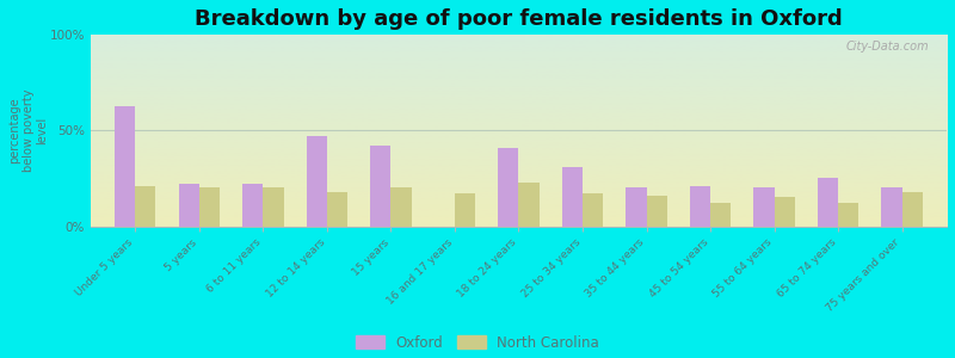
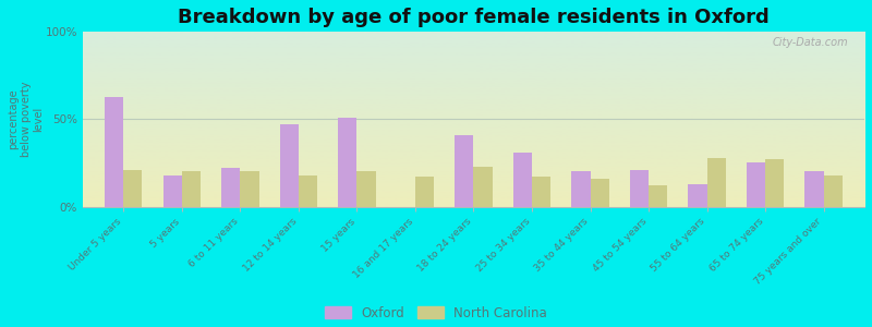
Oxford/5 years: 22% -> 18%
Oxford/15 years: 42% -> 51%
Oxford/55 to 64 years: 20% -> 13%
North Carolina/55 to 64 years: 15% -> 28%
North Carolina/65 to 74 years: 12% -> 27%
